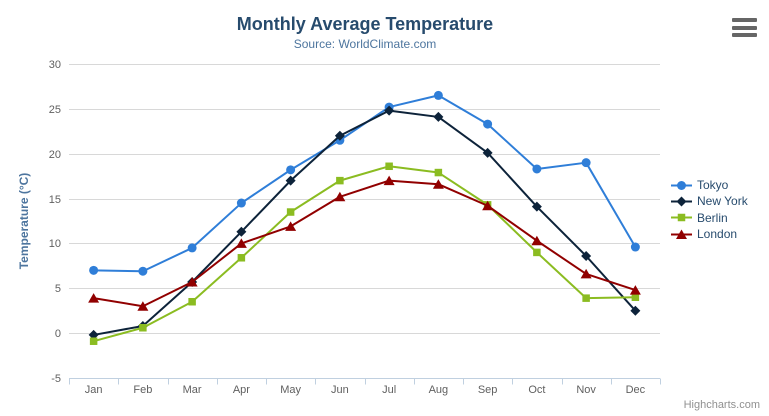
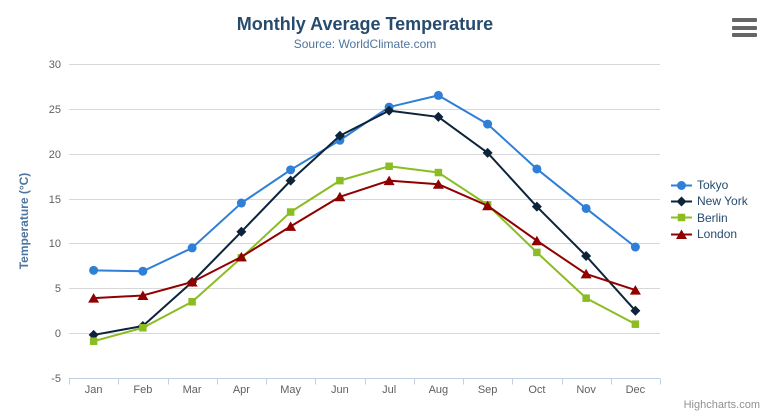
London/Feb: 3 -> 4
London/Apr: 10 -> 8
Tokyo/Nov: 19 -> 14
Berlin/Dec: 4 -> 1
